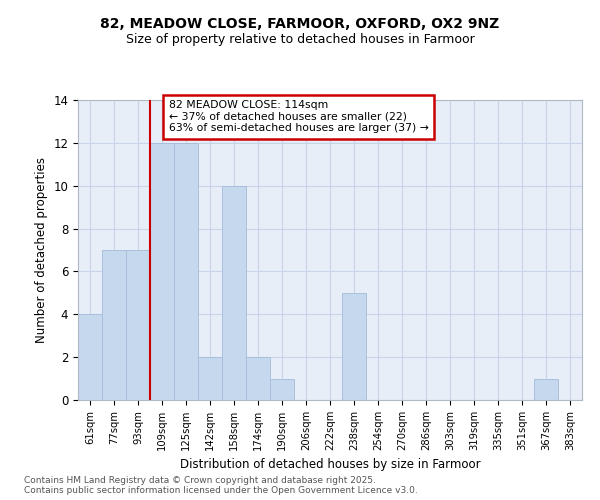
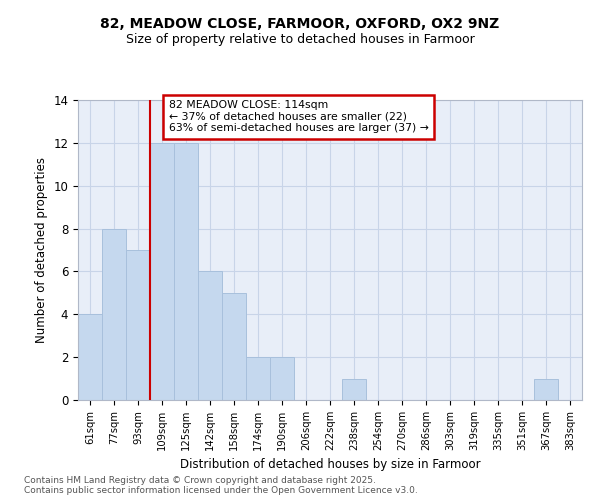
77sqm: 7 -> 8
142sqm: 2 -> 6
158sqm: 10 -> 5
190sqm: 1 -> 2
238sqm: 5 -> 1
